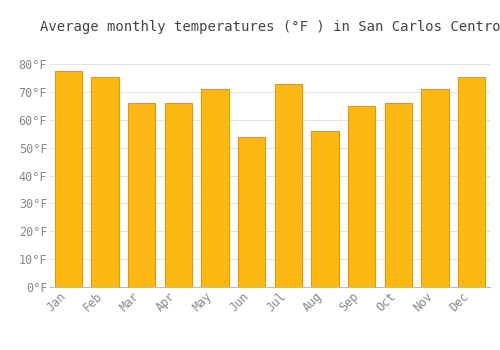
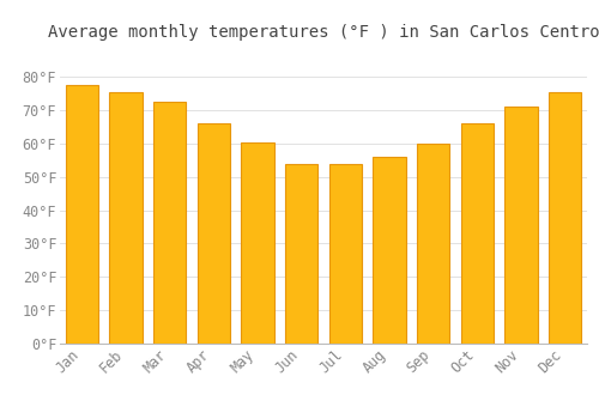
Mar: 66.0°F -> 72.5°F
May: 71.0°F -> 60.5°F
Jul: 73.0°F -> 54.0°F
Sep: 65.0°F -> 60.0°F
